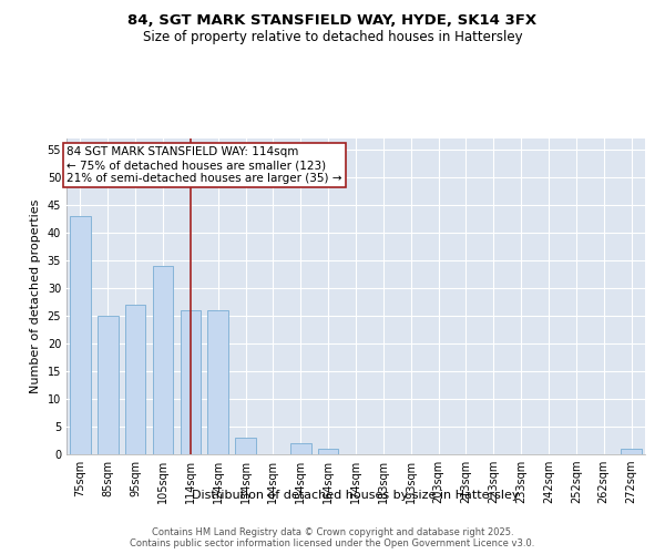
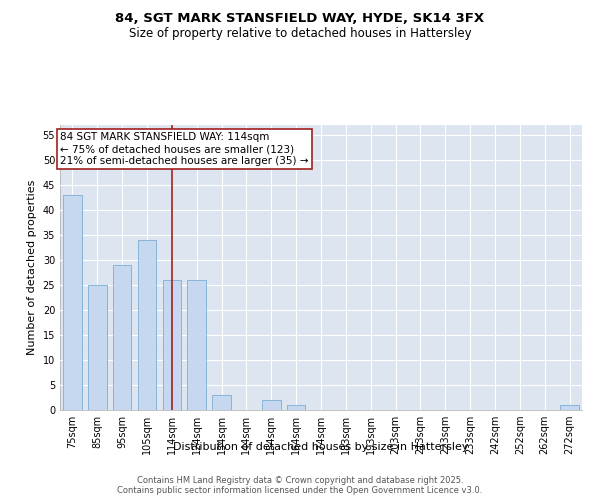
95sqm: 27 -> 29
